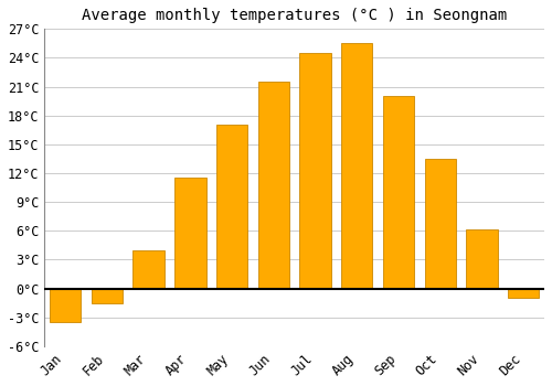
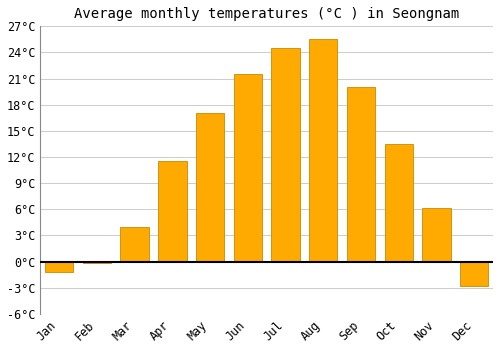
Jan: -3.5°C -> -1.2°C
Feb: -1.5°C -> -0.2°C
Dec: -1.0°C -> -2.8°C
